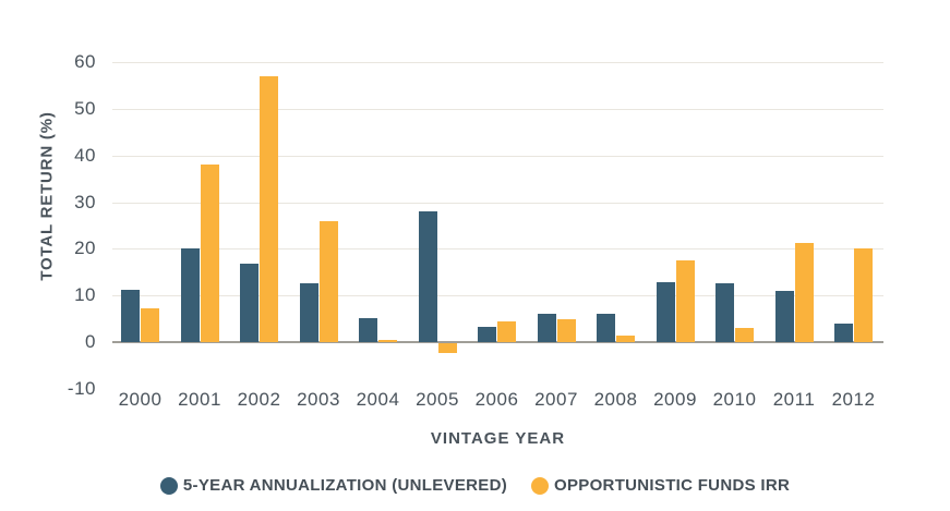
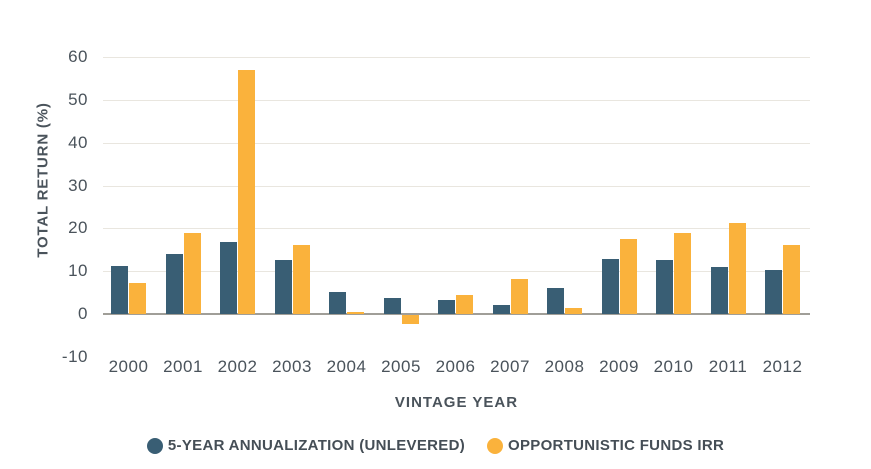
5-YEAR ANNUALIZATION (UNLEVERED)/2001: 20 -> 14
OPPORTUNISTIC FUNDS IRR/2001: 38 -> 19
OPPORTUNISTIC FUNDS IRR/2003: 26 -> 16
5-YEAR ANNUALIZATION (UNLEVERED)/2005: 28 -> 4
5-YEAR ANNUALIZATION (UNLEVERED)/2007: 6 -> 2
OPPORTUNISTIC FUNDS IRR/2007: 5 -> 8
OPPORTUNISTIC FUNDS IRR/2010: 3 -> 19
5-YEAR ANNUALIZATION (UNLEVERED)/2012: 4 -> 10
OPPORTUNISTIC FUNDS IRR/2012: 20 -> 16
